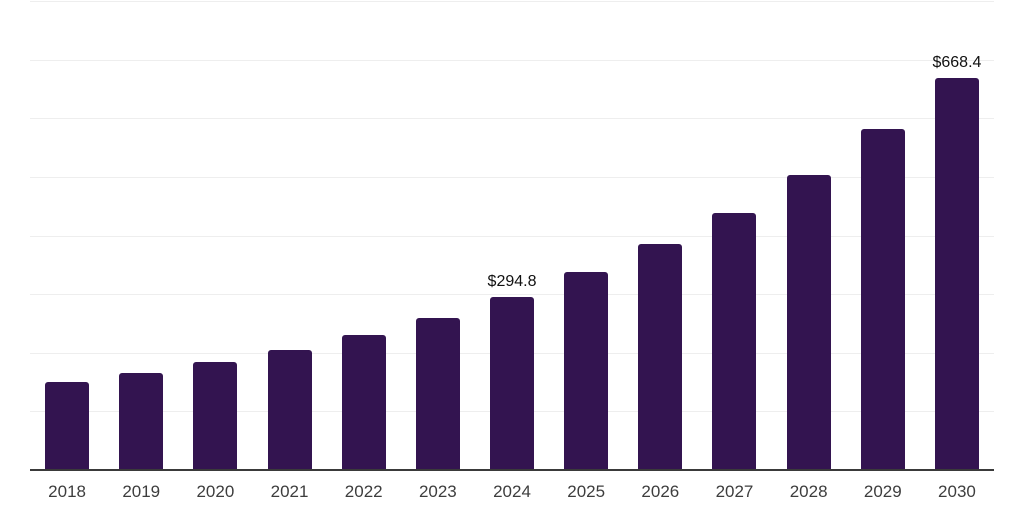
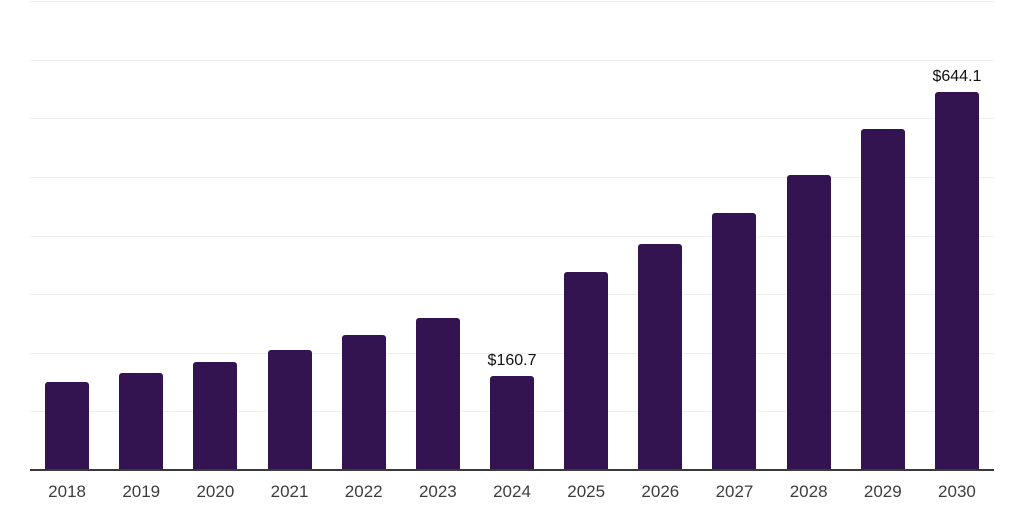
2024: $294.8 -> $160.7
2030: $668.4 -> $644.1
